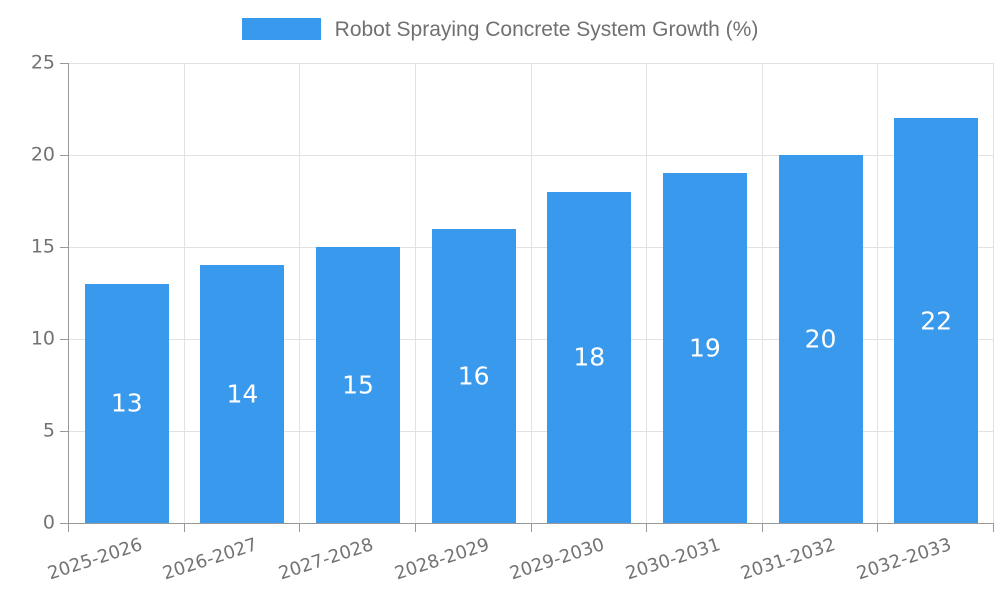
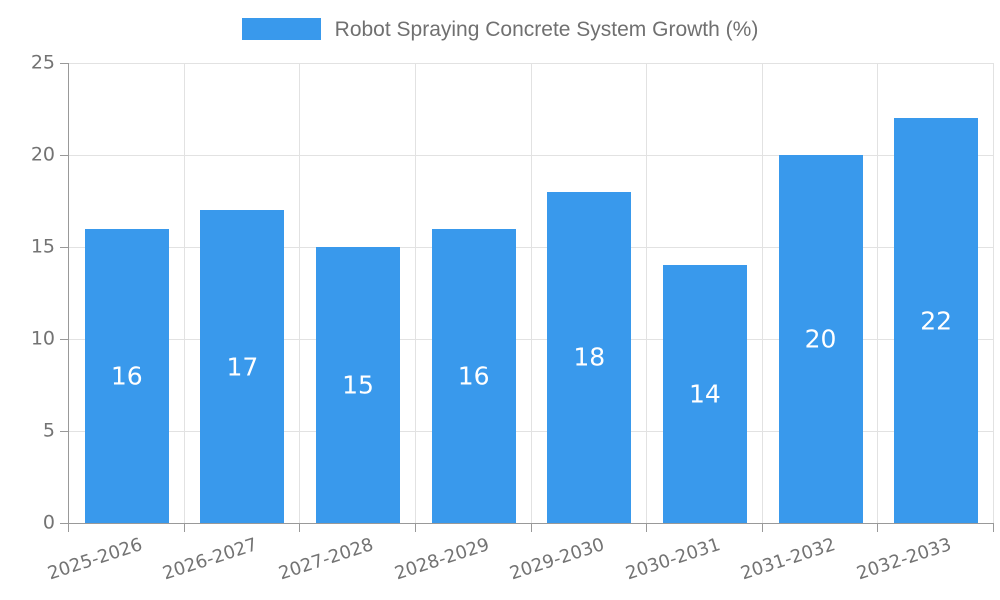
2025-2026: 13 -> 16
2026-2027: 14 -> 17
2030-2031: 19 -> 14
